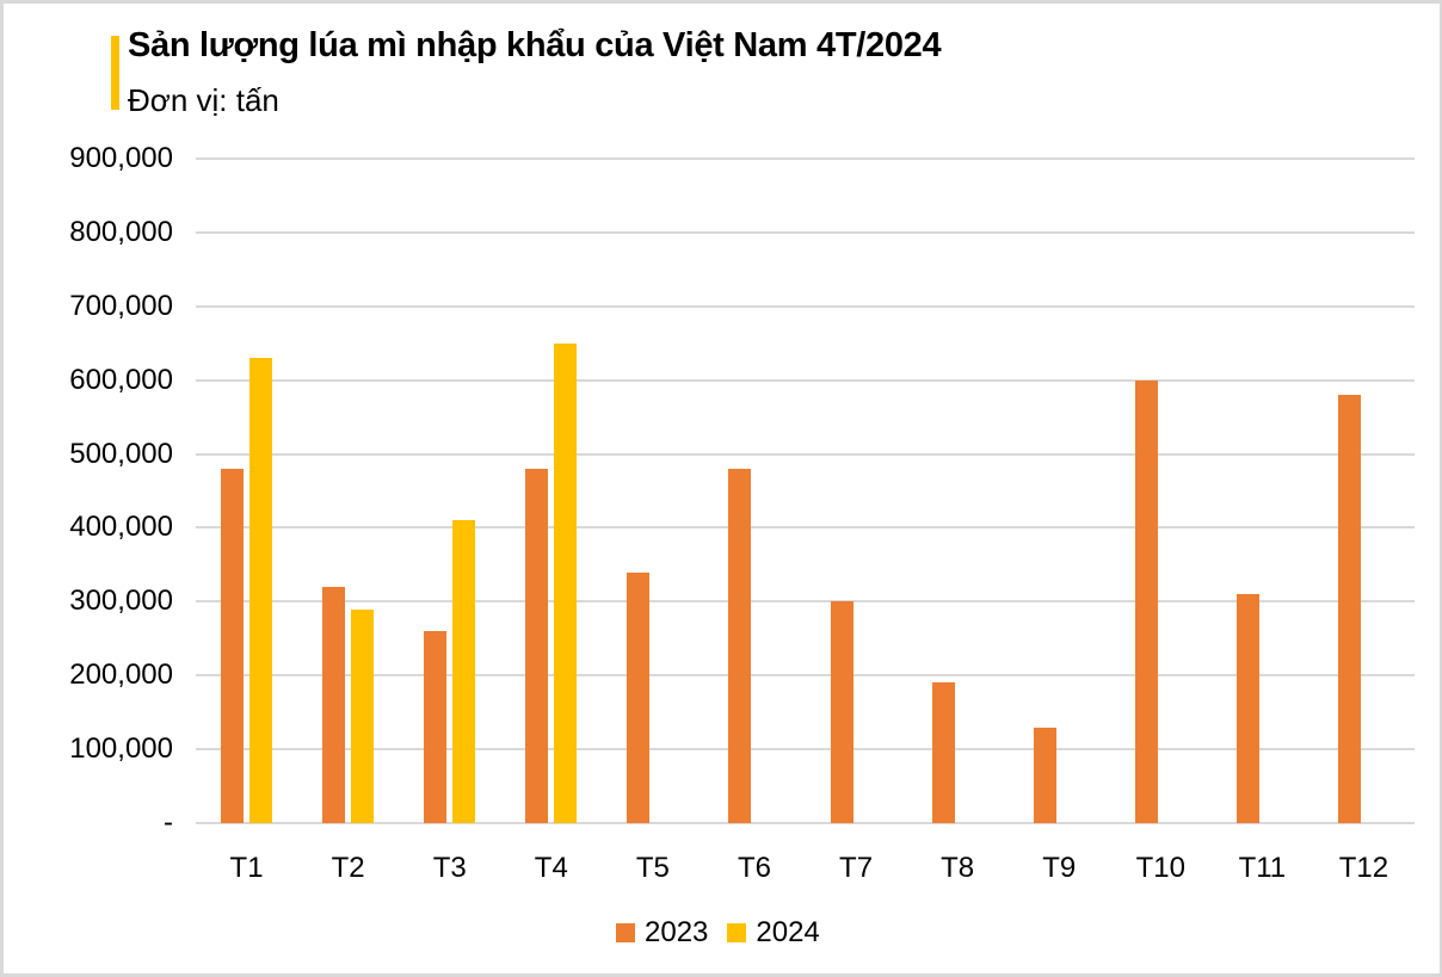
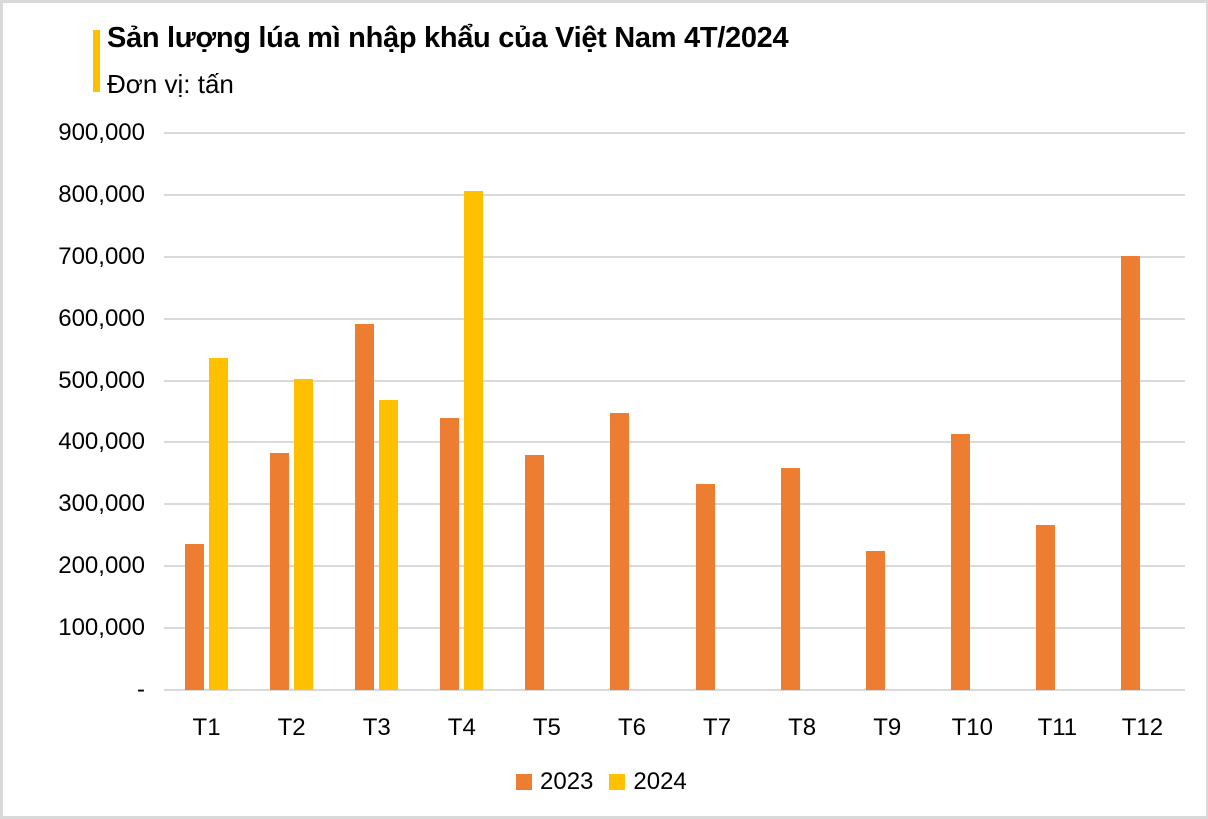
2023/T1: 480000 -> 240000
2024/T1: 630000 -> 540000
2023/T2: 320000 -> 380000
2024/T2: 290000 -> 500000
2023/T3: 260000 -> 590000
2024/T3: 410000 -> 470000
2023/T4: 480000 -> 440000
2024/T4: 650000 -> 810000
2023/T5: 340000 -> 380000
2023/T6: 480000 -> 450000
2023/T7: 300000 -> 330000
2023/T8: 190000 -> 360000
2023/T9: 130000 -> 220000
2023/T10: 600000 -> 410000
2023/T11: 310000 -> 270000
2023/T12: 580000 -> 700000
